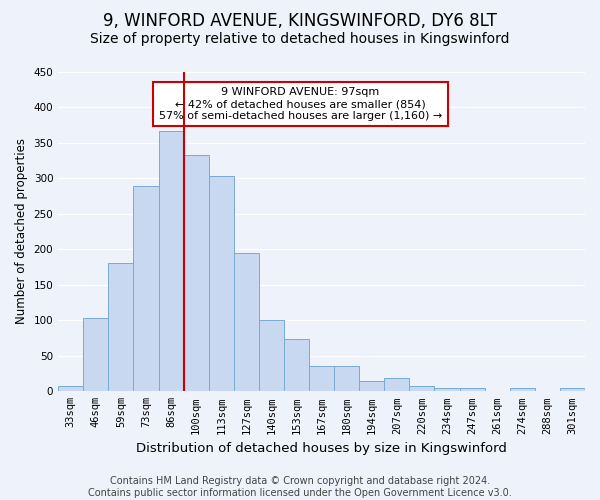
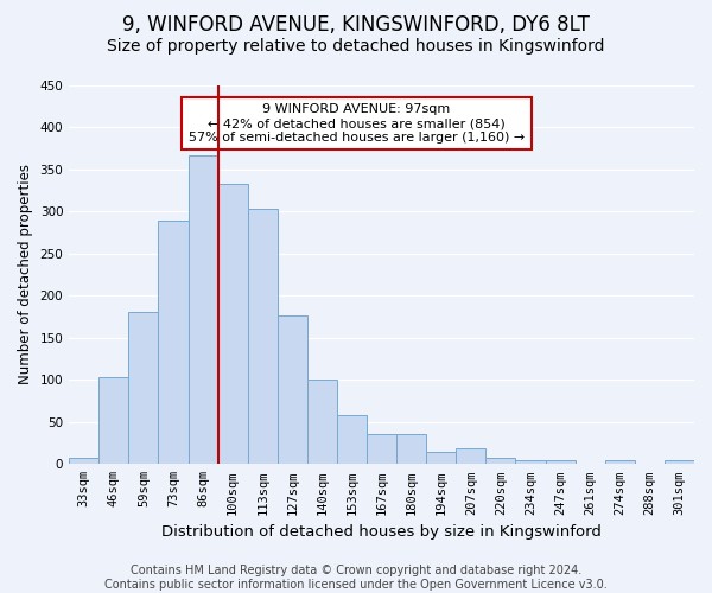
127sqm: 194 -> 177
153sqm: 74 -> 58
